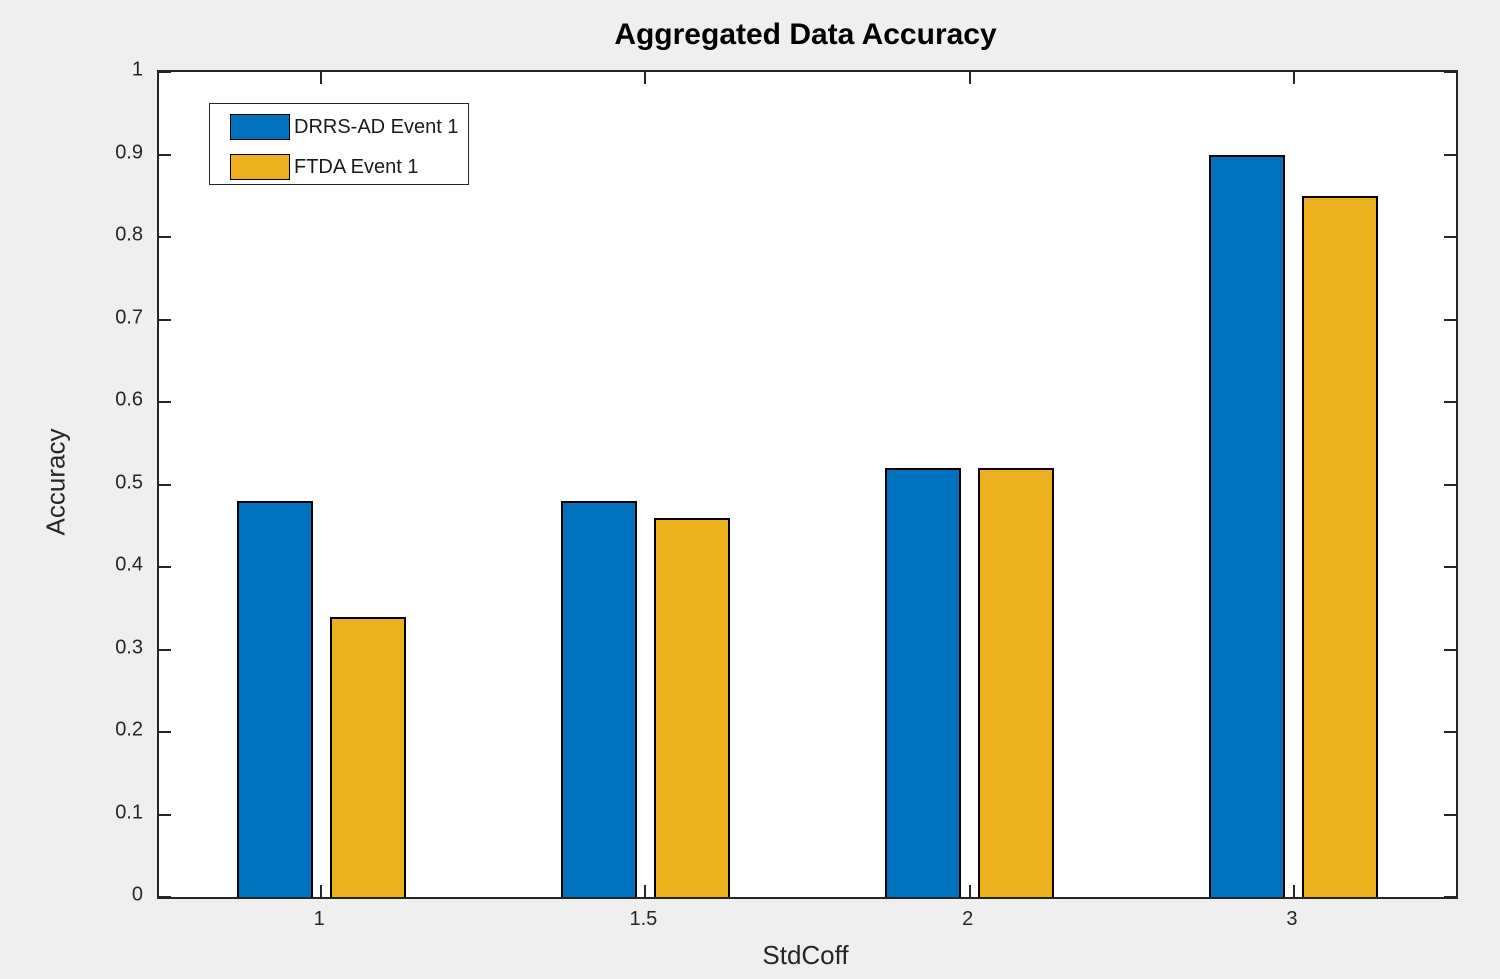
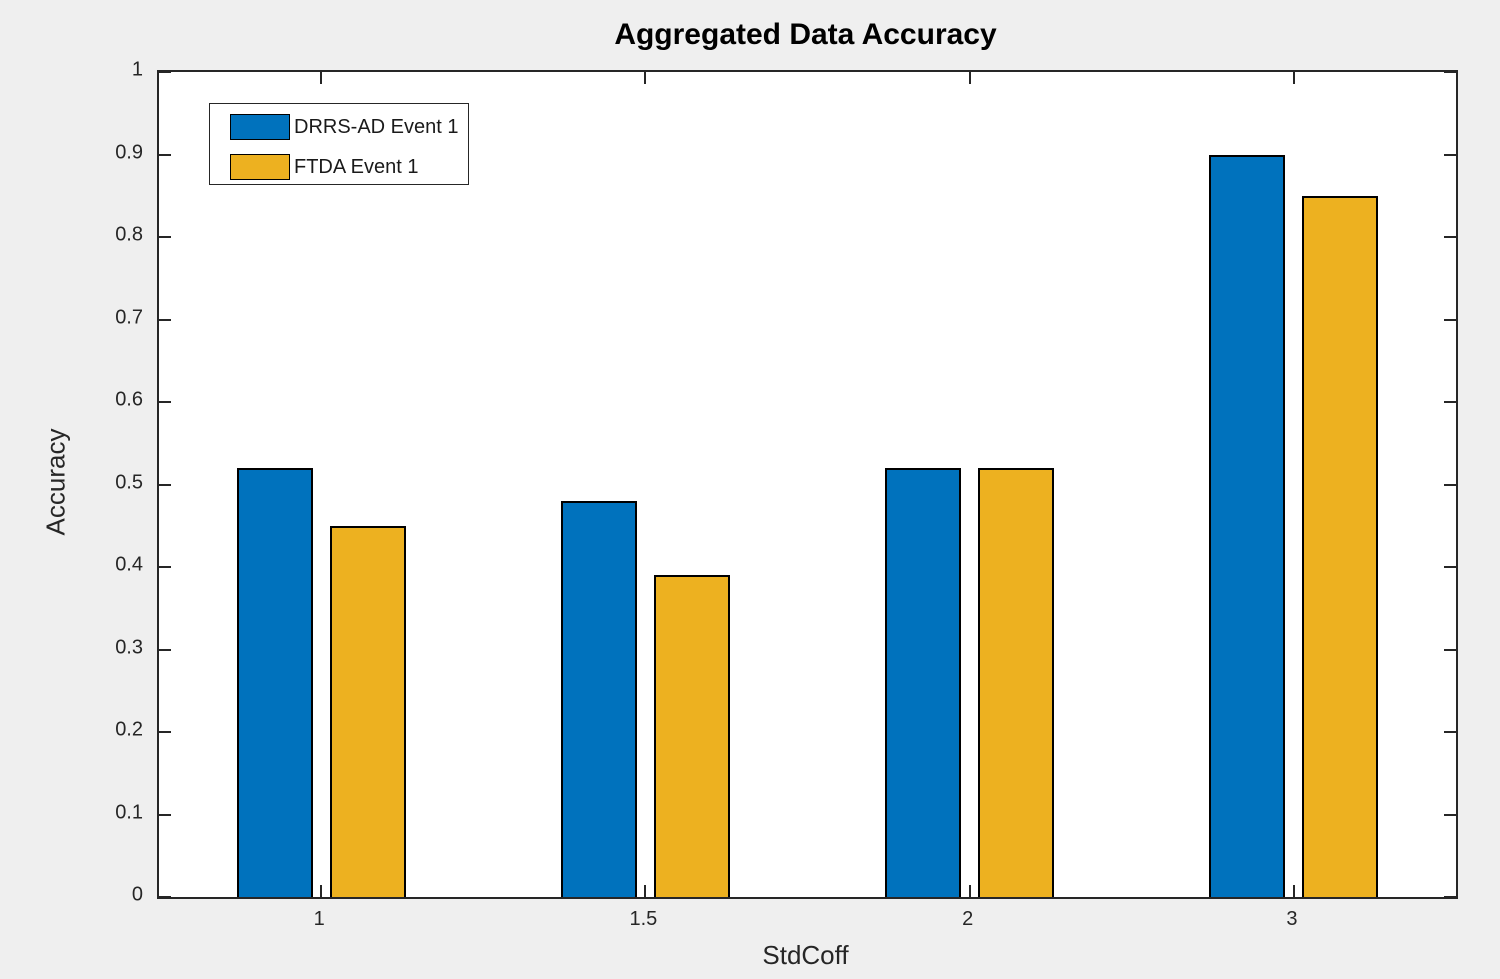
DRRS-AD Event 1/1: 0.48 -> 0.52
FTDA Event 1/1: 0.34 -> 0.45
FTDA Event 1/1.5: 0.46 -> 0.39
